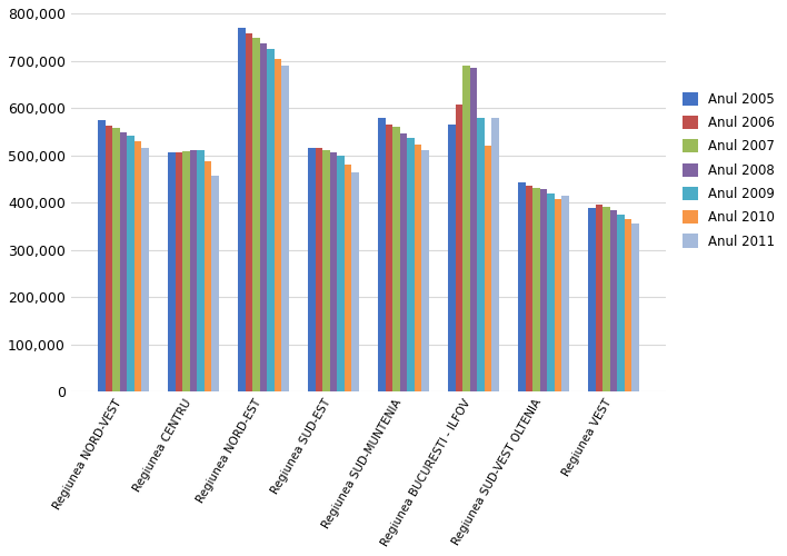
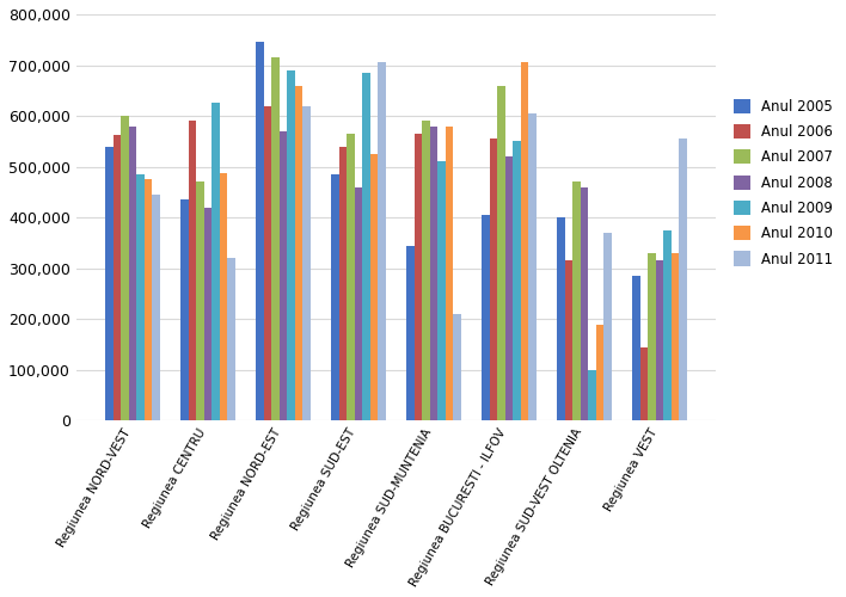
Anul 2005/Regiunea NORD-VEST: 575,000 -> 540,000
Anul 2007/Regiunea NORD-VEST: 557,000 -> 600,000
Anul 2008/Regiunea NORD-VEST: 548,000 -> 580,000
Anul 2009/Regiunea NORD-VEST: 542,000 -> 485,000
Anul 2010/Regiunea NORD-VEST: 530,000 -> 475,000
Anul 2011/Regiunea NORD-VEST: 515,000 -> 445,000
Anul 2005/Regiunea CENTRU: 507,000 -> 435,000
Anul 2006/Regiunea CENTRU: 507,000 -> 590,000
Anul 2007/Regiunea CENTRU: 508,000 -> 470,000
Anul 2008/Regiunea CENTRU: 511,000 -> 420,000
Anul 2009/Regiunea CENTRU: 510,000 -> 625,000
Anul 2011/Regiunea CENTRU: 456,000 -> 320,000
Anul 2005/Regiunea NORD-EST: 770,000 -> 745,000
Anul 2006/Regiunea NORD-EST: 757,000 -> 620,000
Anul 2007/Regiunea NORD-EST: 748,000 -> 715,000
Anul 2008/Regiunea NORD-EST: 737,000 -> 570,000
Anul 2009/Regiunea NORD-EST: 724,000 -> 690,000
Anul 2010/Regiunea NORD-EST: 703,000 -> 660,000
Anul 2011/Regiunea NORD-EST: 690,000 -> 620,000
Anul 2005/Regiunea SUD-EST: 515,000 -> 485,000
Anul 2006/Regiunea SUD-EST: 516,000 -> 540,000
Anul 2007/Regiunea SUD-EST: 510,000 -> 565,000
Anul 2008/Regiunea SUD-EST: 505,000 -> 460,000
Anul 2009/Regiunea SUD-EST: 500,000 -> 685,000
Anul 2010/Regiunea SUD-EST: 480,000 -> 525,000
Anul 2011/Regiunea SUD-EST: 465,000 -> 705,000
Anul 2005/Regiunea SUD-MUNTENIA: 578,000 -> 345,000
Anul 2007/Regiunea SUD-MUNTENIA: 560,000 -> 590,000
Anul 2008/Regiunea SUD-MUNTENIA: 545,000 -> 580,000
Anul 2009/Regiunea SUD-MUNTENIA: 537,000 -> 510,000
Anul 2010/Regiunea SUD-MUNTENIA: 523,000 -> 580,000
Anul 2011/Regiunea SUD-MUNTENIA: 510,000 -> 210,000
Anul 2005/Regiunea BUCURESTI - ILFOV: 565,000 -> 405,000
Anul 2006/Regiunea BUCURESTI - ILFOV: 607,000 -> 555,000
Anul 2007/Regiunea BUCURESTI - ILFOV: 690,000 -> 660,000
Anul 2008/Regiunea BUCURESTI - ILFOV: 685,000 -> 520,000
Anul 2009/Regiunea BUCURESTI - ILFOV: 578,000 -> 550,000
Anul 2010/Regiunea BUCURESTI - ILFOV: 520,000 -> 705,000
Anul 2011/Regiunea BUCURESTI - ILFOV: 580,000 -> 605,000
Anul 2005/Regiunea SUD-VEST OLTENIA: 443,000 -> 400,000
Anul 2006/Regiunea SUD-VEST OLTENIA: 435,000 -> 315,000
Anul 2007/Regiunea SUD-VEST OLTENIA: 432,000 -> 470,000
Anul 2008/Regiunea SUD-VEST OLTENIA: 428,000 -> 460,000
Anul 2009/Regiunea SUD-VEST OLTENIA: 420,000 -> 100,000
Anul 2010/Regiunea SUD-VEST OLTENIA: 408,000 -> 190,000
Anul 2011/Regiunea SUD-VEST OLTENIA: 415,000 -> 370,000
Anul 2005/Regiunea VEST: 388,000 -> 285,000
Anul 2006/Regiunea VEST: 395,000 -> 145,000
Anul 2007/Regiunea VEST: 390,000 -> 330,000
Anul 2008/Regiunea VEST: 383,000 -> 315,000
Anul 2010/Regiunea VEST: 365,000 -> 330,000
Anul 2011/Regiunea VEST: 355,000 -> 555,000
